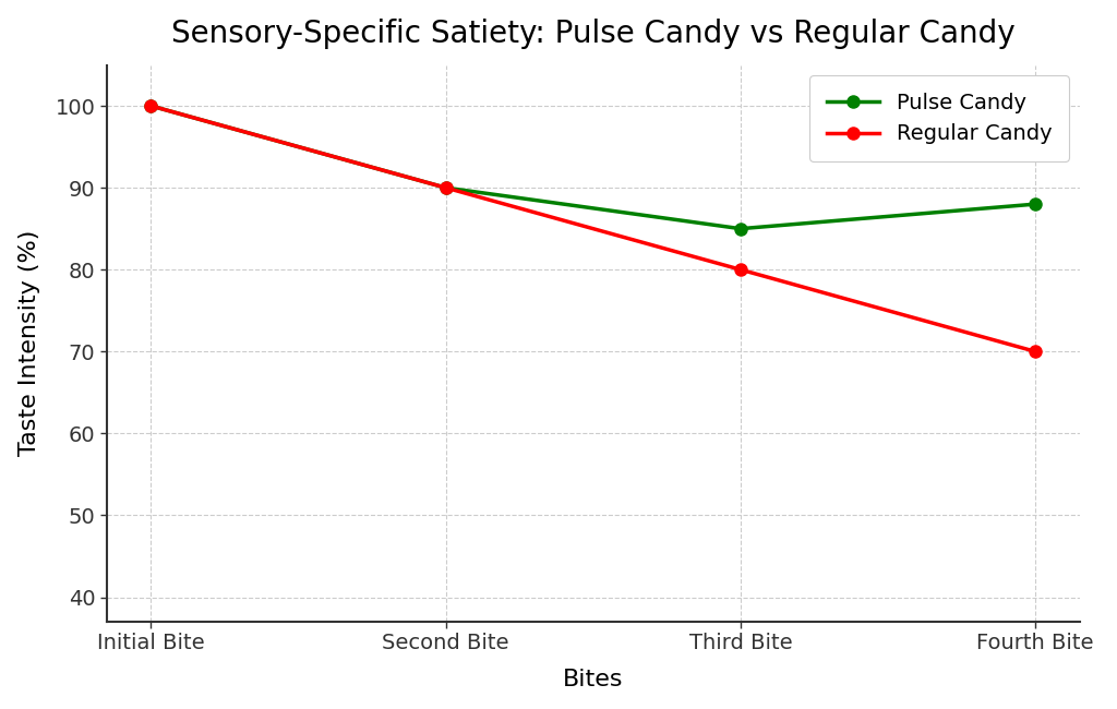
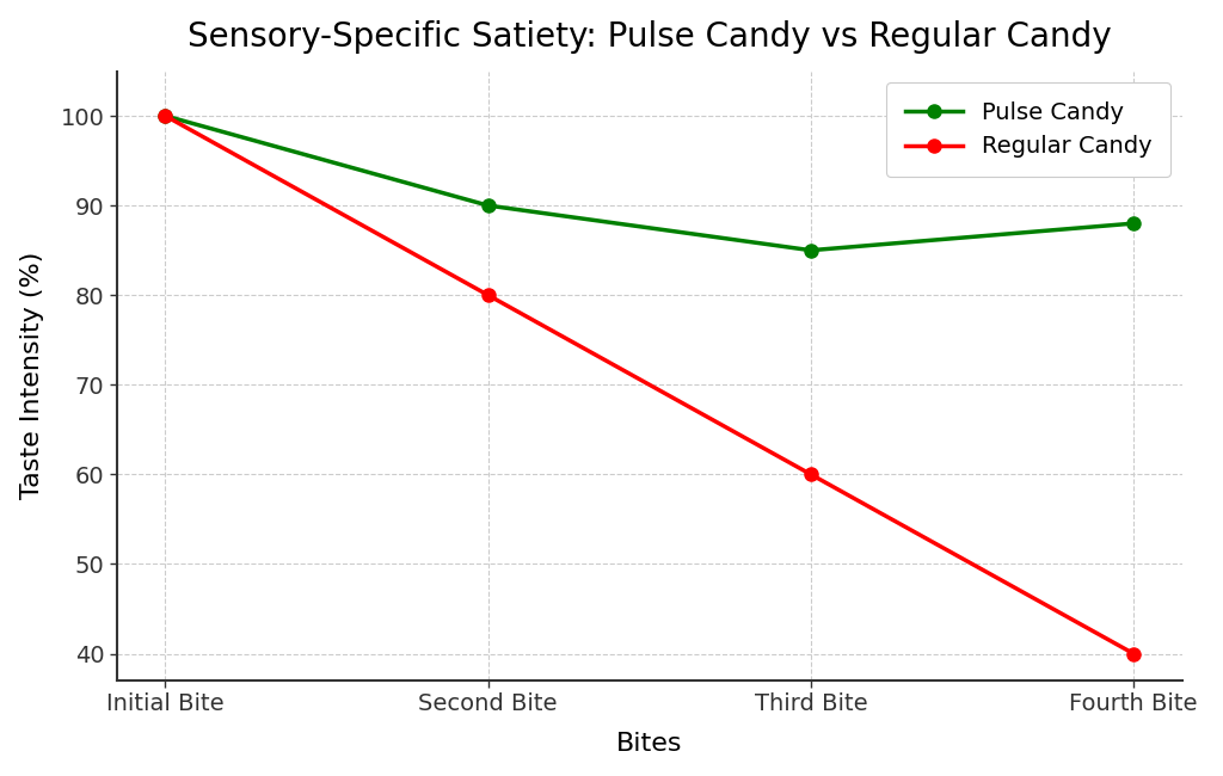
Regular Candy/Second Bite: 90 -> 80
Regular Candy/Third Bite: 80 -> 60
Regular Candy/Fourth Bite: 70 -> 40
